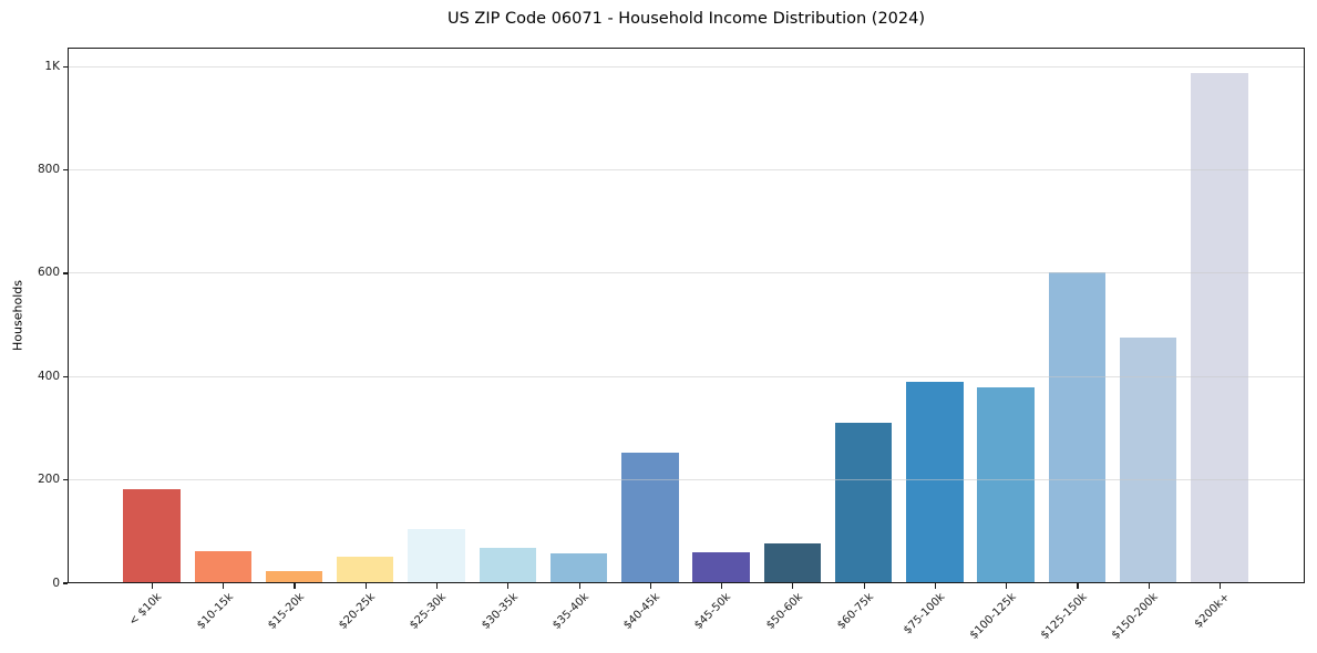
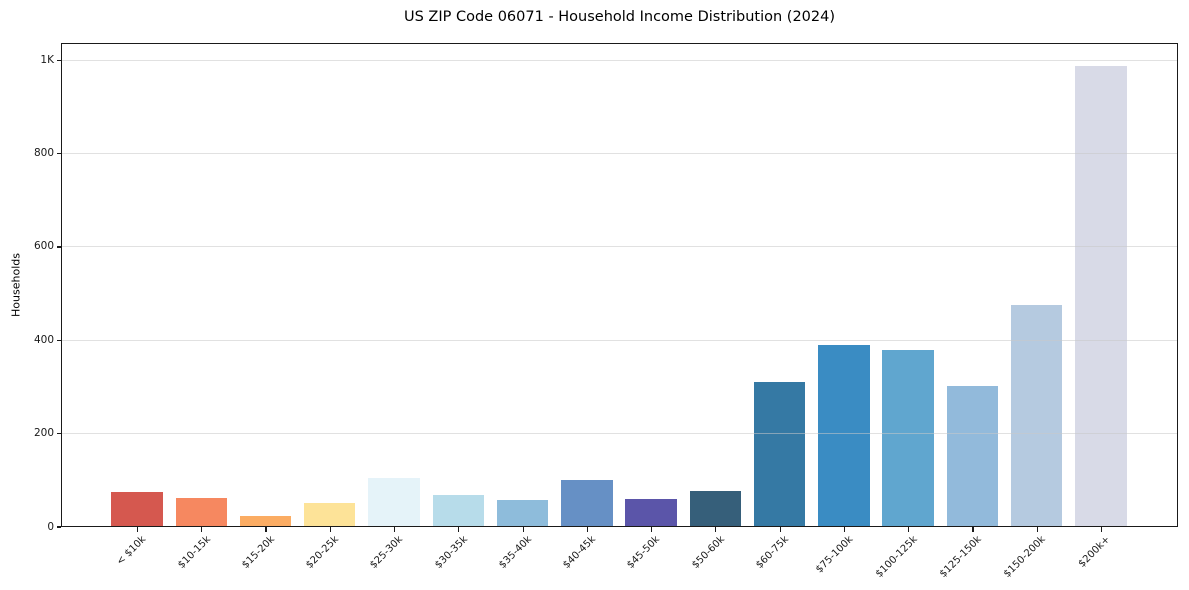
< $10k: 180 -> 70
$40-45k: 250 -> 100
$125-150k: 600 -> 300
